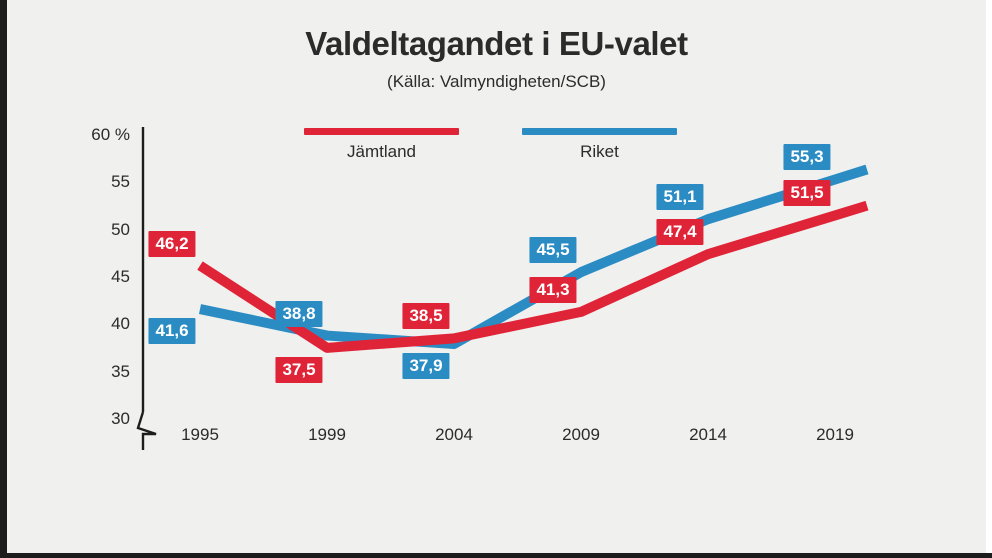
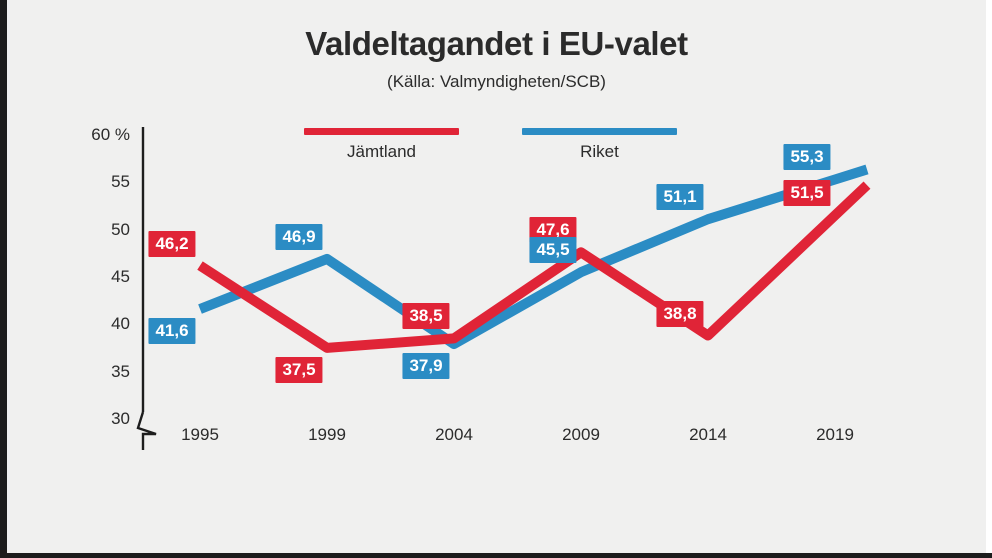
Riket/1999: 38,8 -> 46,9
Jämtland/2009: 41,3 -> 47,6
Jämtland/2014: 47,4 -> 38,8
